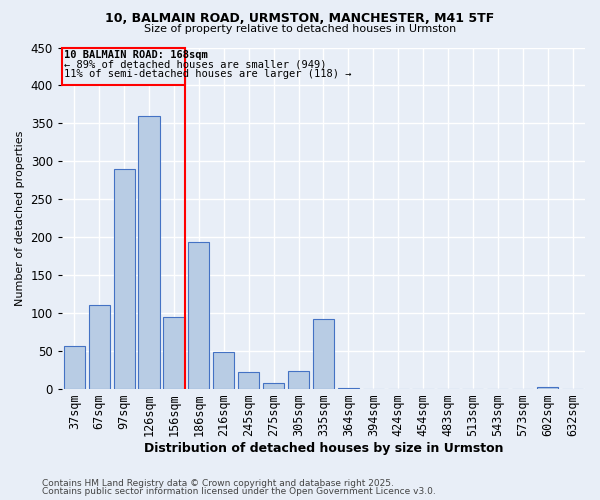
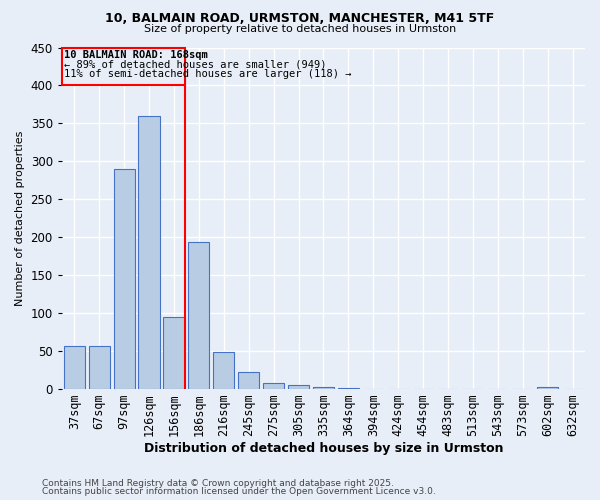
67sqm: 110 -> 57
305sqm: 24 -> 5
335sqm: 92 -> 3
